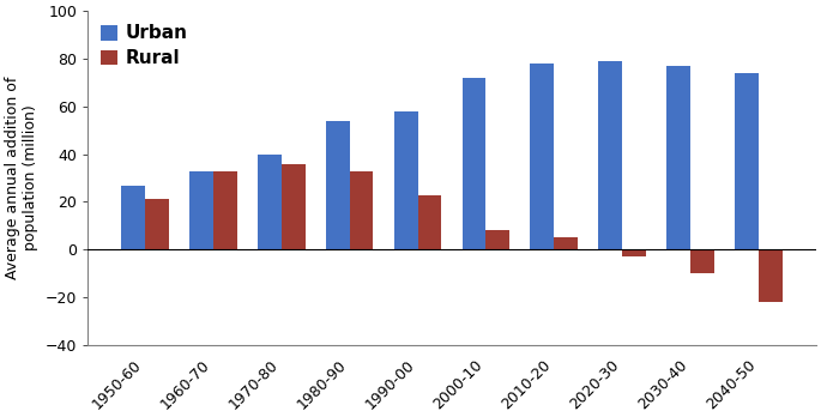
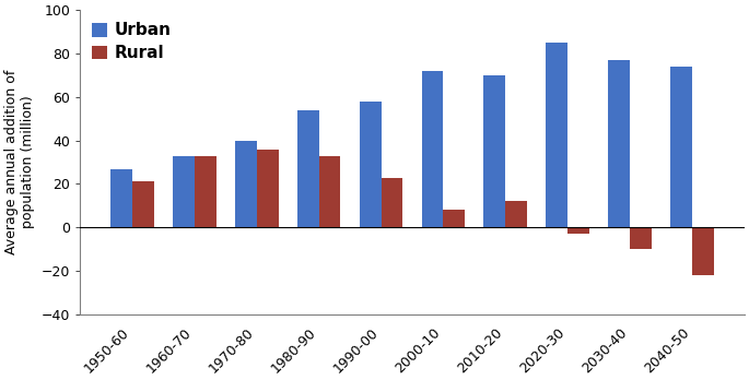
Urban/2010-20: 78 -> 70
Rural/2010-20: 5 -> 12
Urban/2020-30: 79 -> 85
